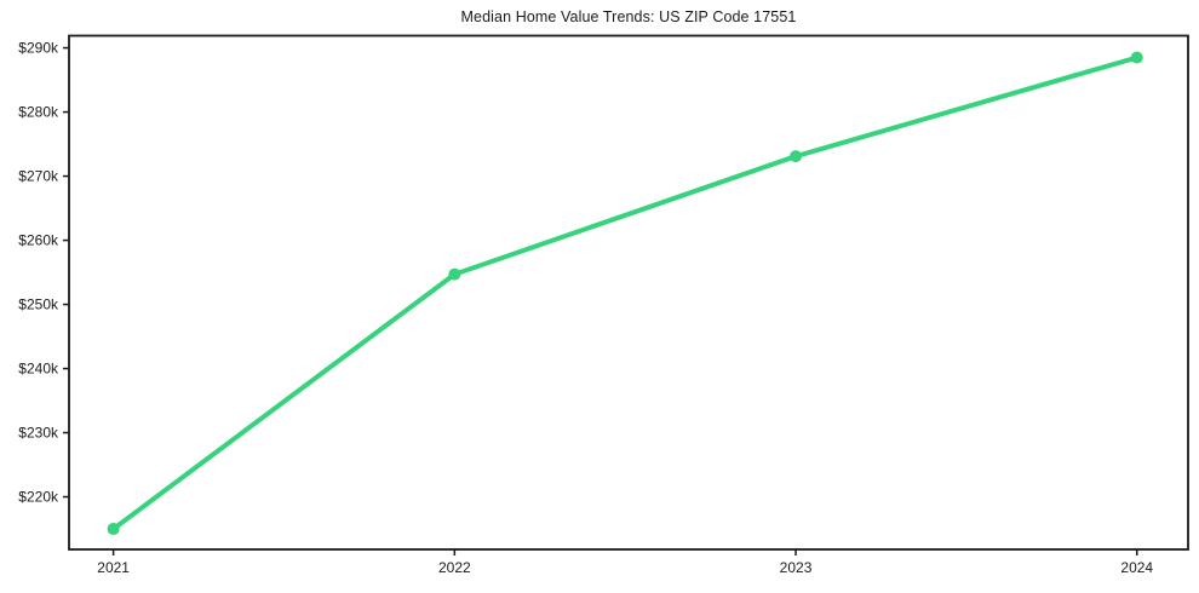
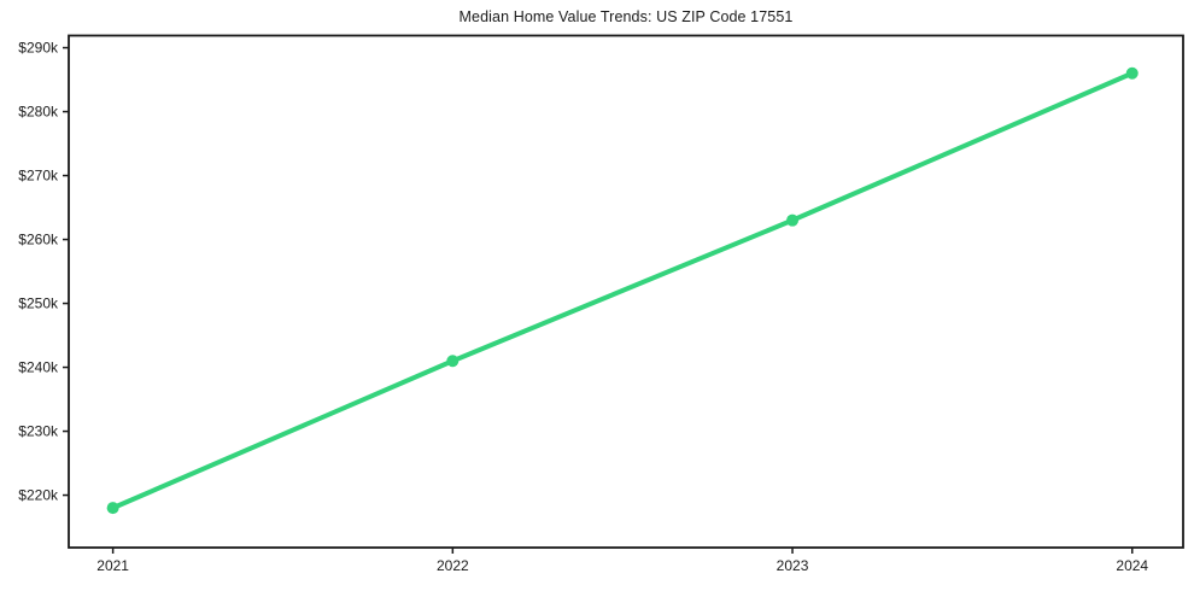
2021: $215k -> $218k
2022: $255k -> $241k
2023: $273k -> $263k
2024: $288k -> $286k
